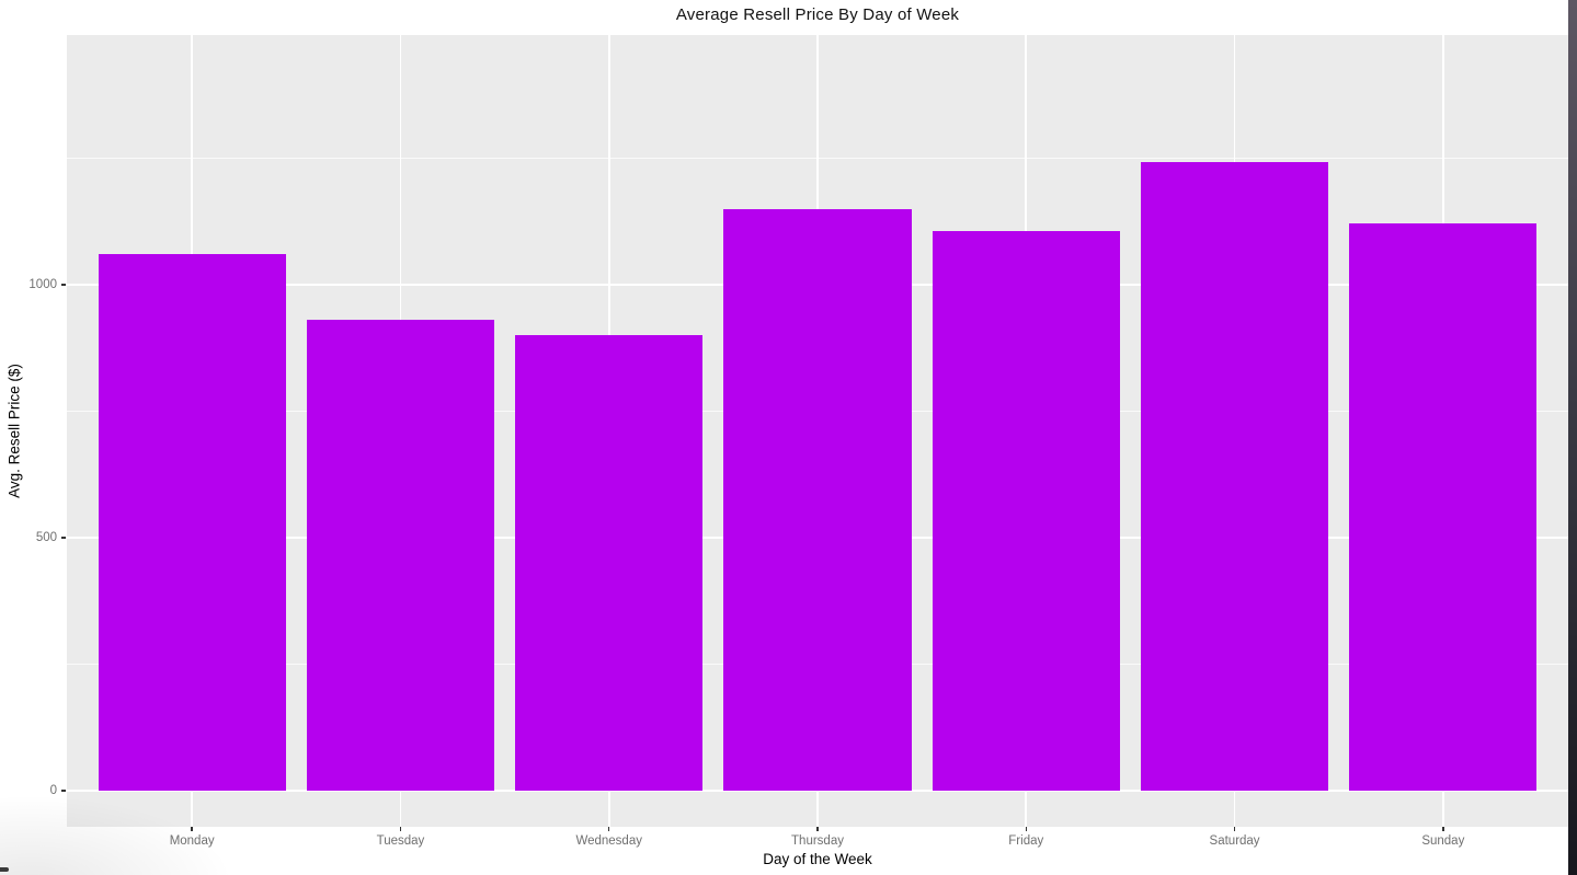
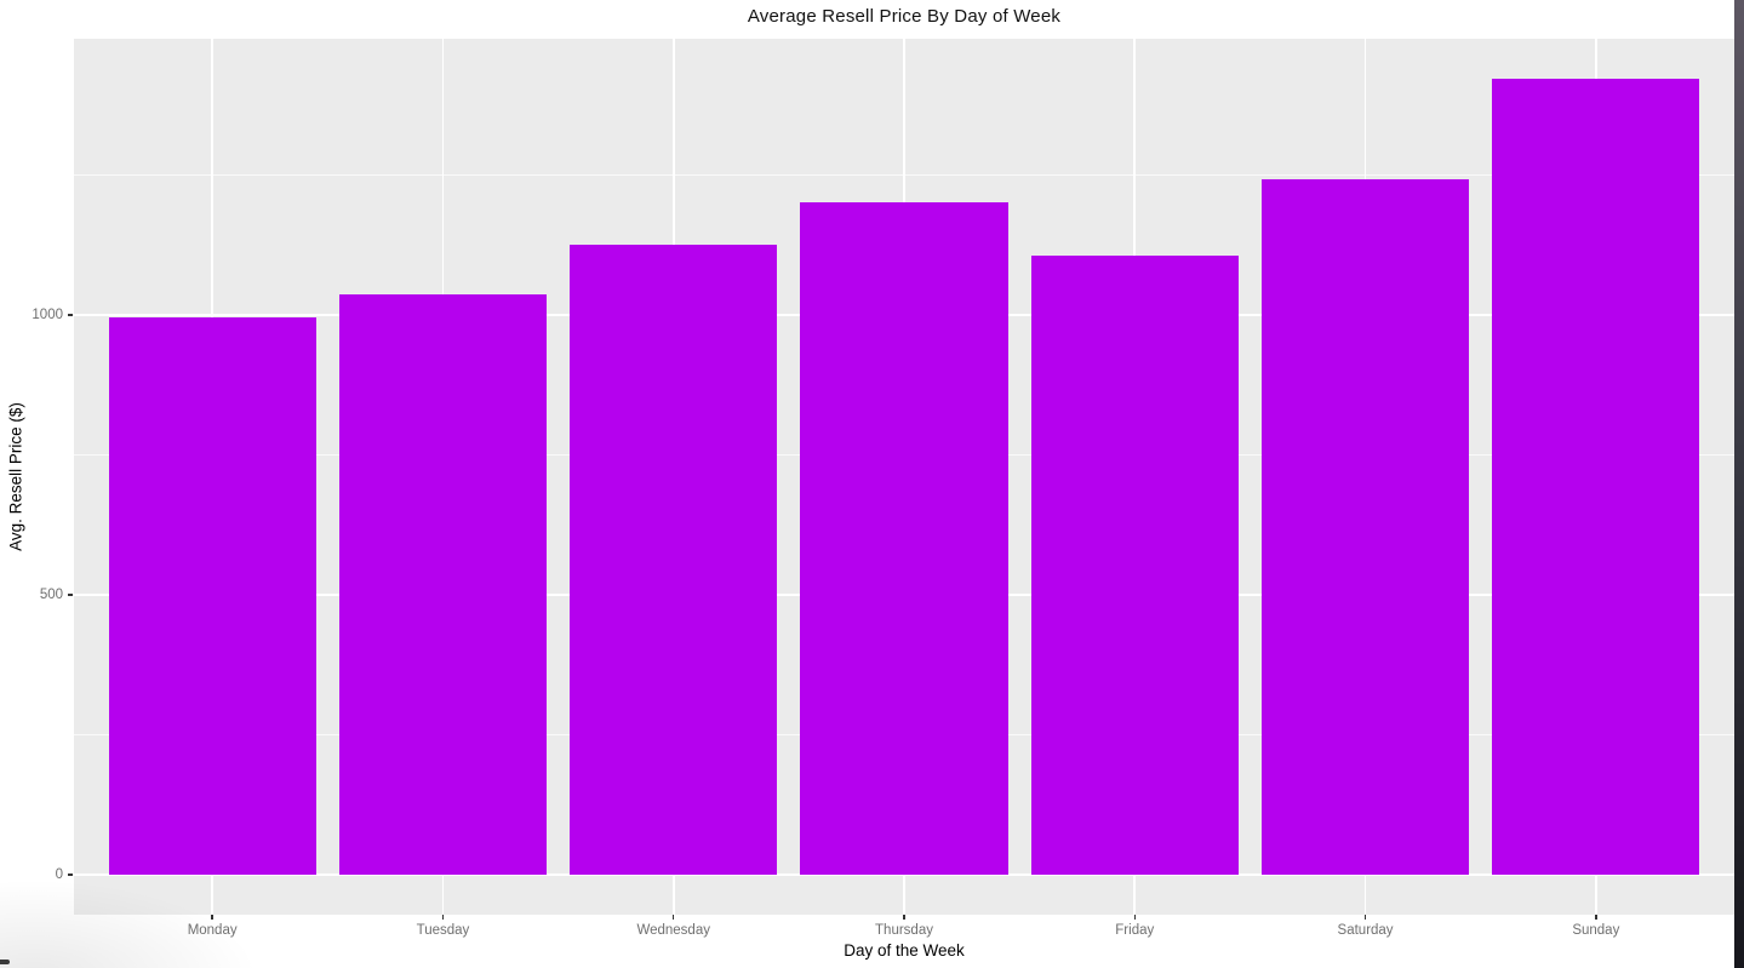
Monday: 1060 -> 1000
Tuesday: 930 -> 1040
Wednesday: 900 -> 1120
Thursday: 1150 -> 1200
Sunday: 1120 -> 1420
